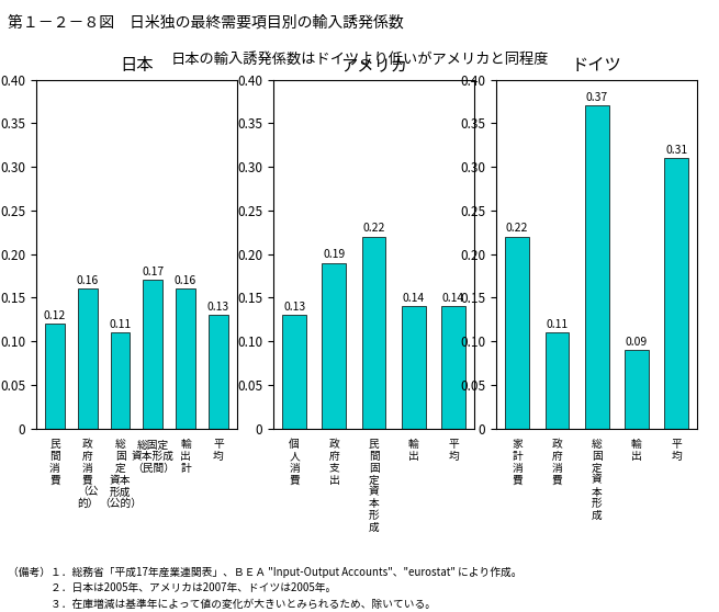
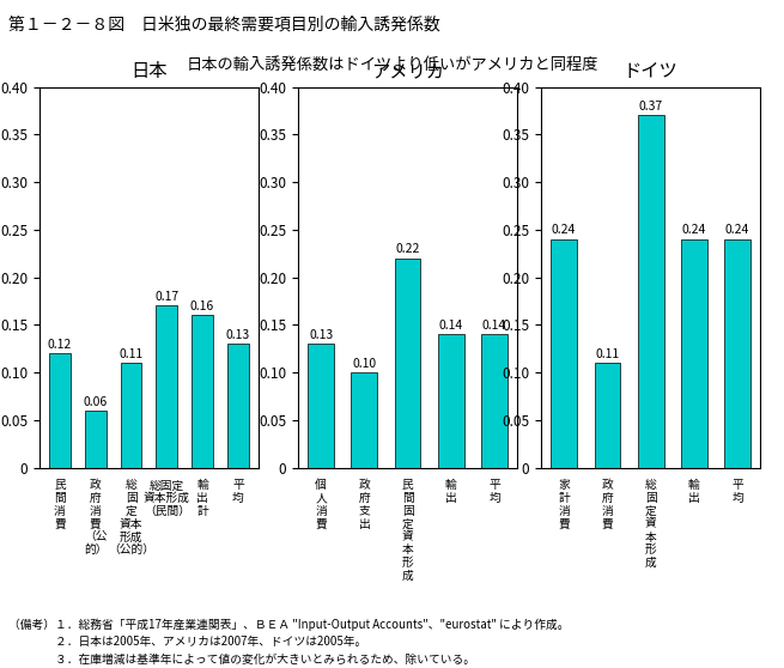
日本/政 府 消 費 （公 的）: 0.16 -> 0.06
政 府 支 出: 0.19 -> 0.10
ドイツ/家 計 消 費: 0.22 -> 0.24
ドイツ/輸 出: 0.09 -> 0.24
ドイツ/平 均: 0.31 -> 0.24
